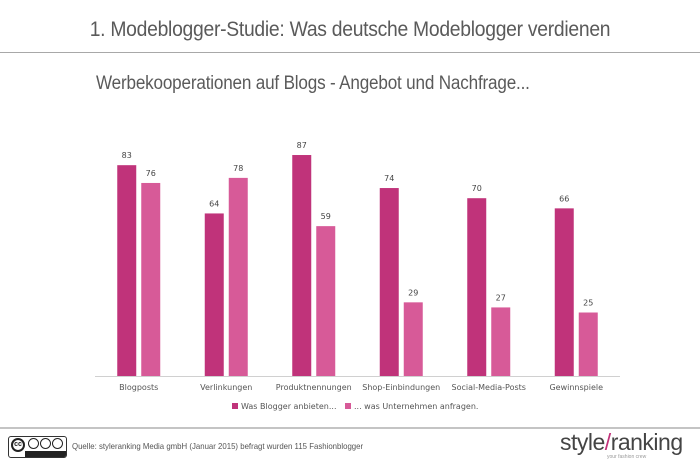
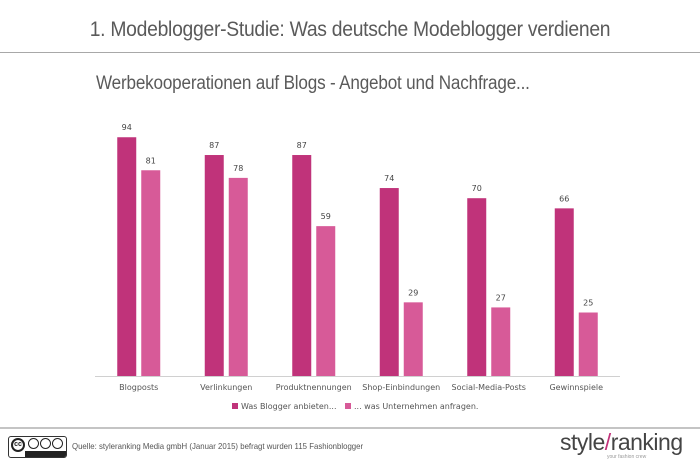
Was Blogger anbieten.../Blogposts: 83 -> 94
... was Unternehmen anfragen./Blogposts: 76 -> 81
Was Blogger anbieten.../Verlinkungen: 64 -> 87
